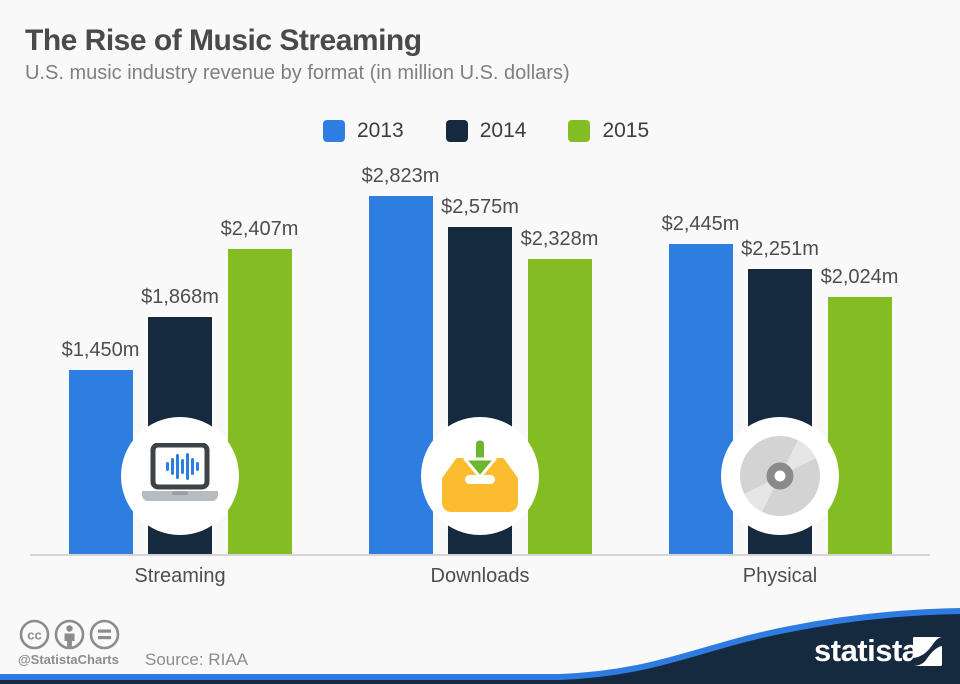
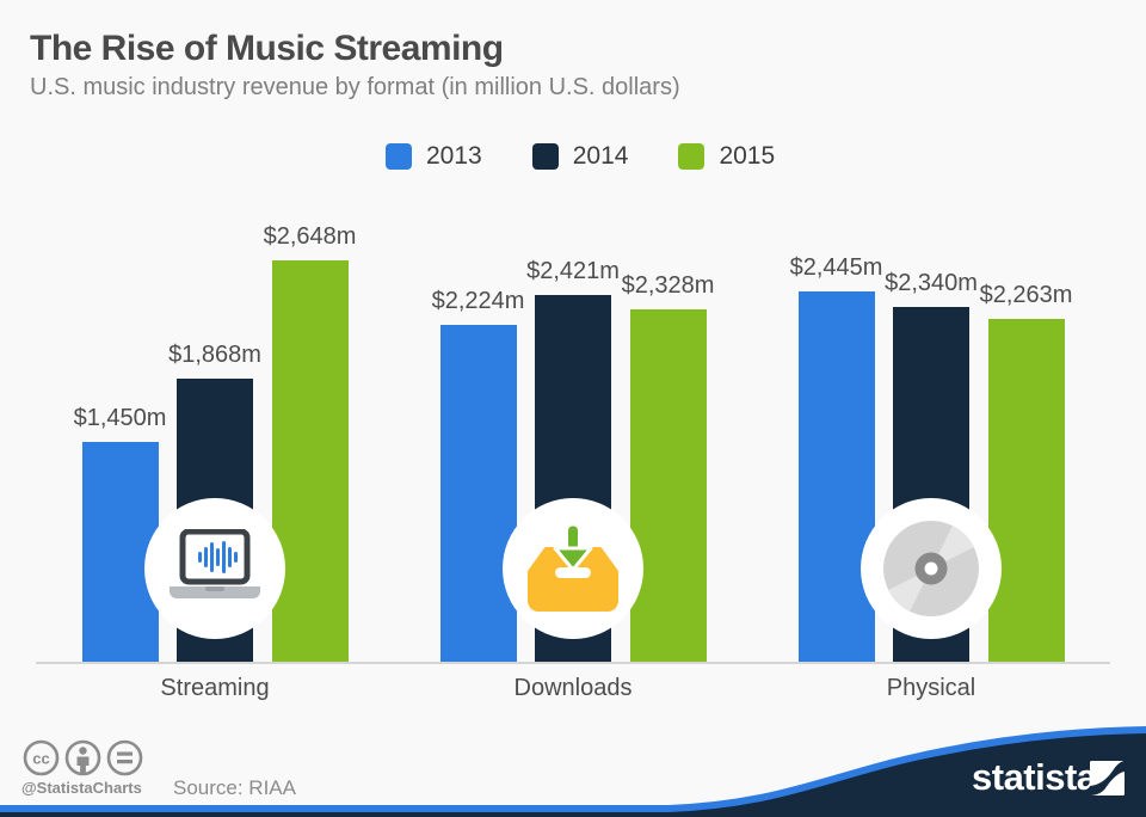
2015/Streaming: $2,407m -> $2,648m
2013/Downloads: $2,823m -> $2,224m
2014/Downloads: $2,575m -> $2,421m
2014/Physical: $2,251m -> $2,340m
2015/Physical: $2,024m -> $2,263m
